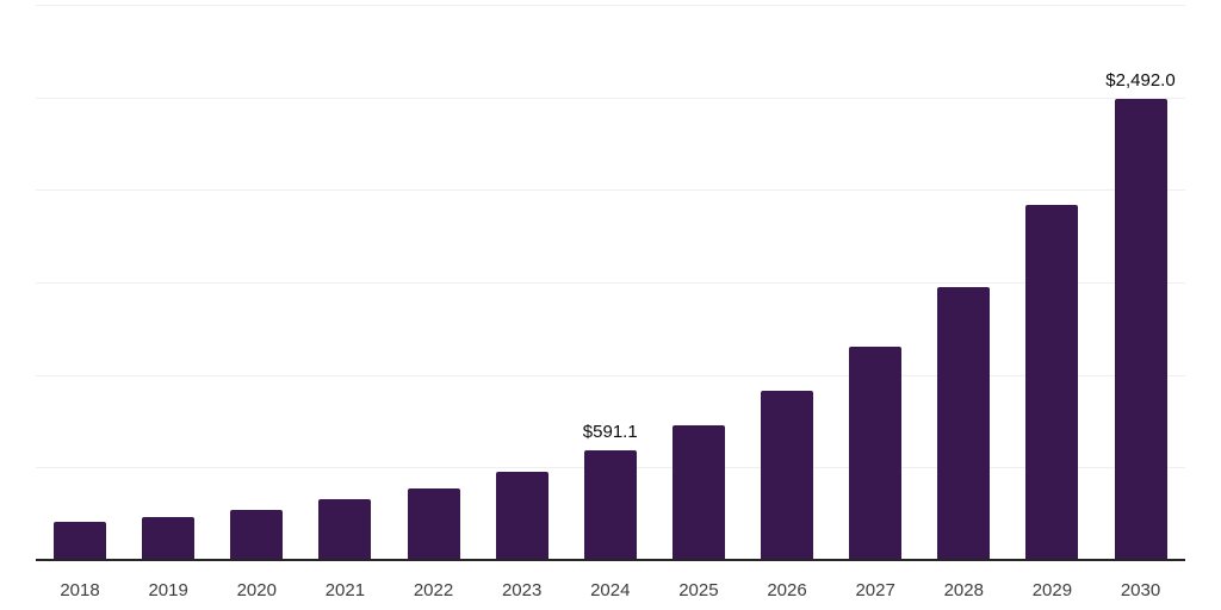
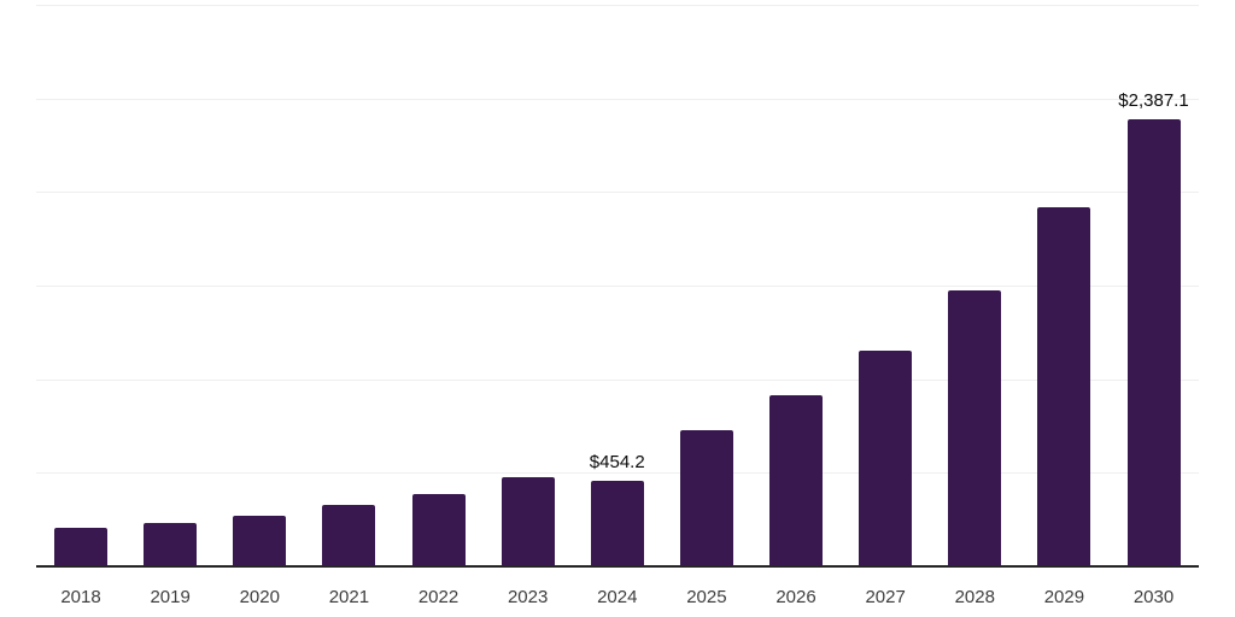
2024: $591.1 -> $454.2
2030: $2,492.0 -> $2,387.1
